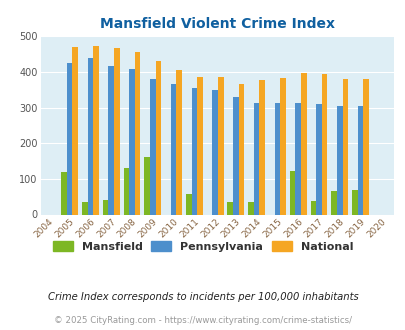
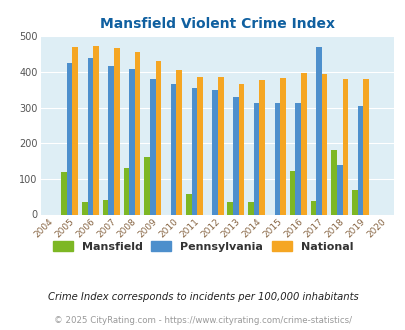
Pennsylvania/2017: 311 -> 470
Mansfield/2018: 67 -> 180
Pennsylvania/2018: 305 -> 140
